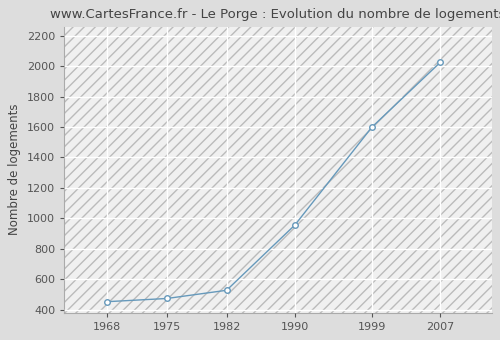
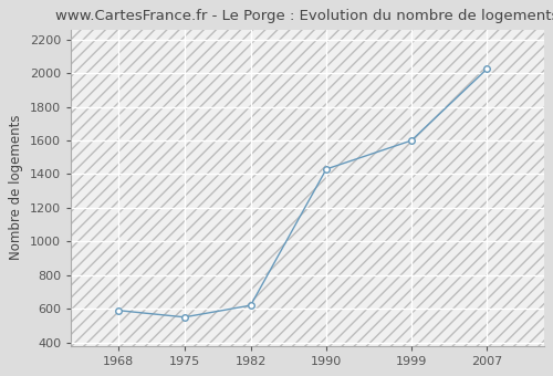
1968: 450 -> 590
1975: 470 -> 550
1982: 530 -> 620
1990: 960 -> 1430
